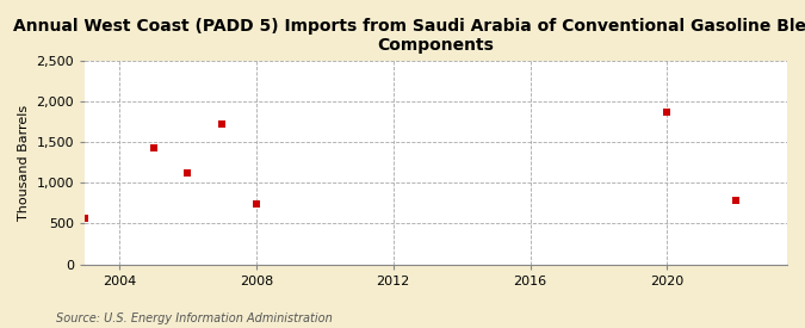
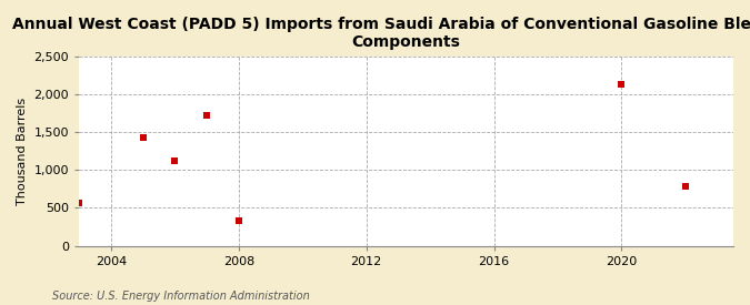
2008: 740 -> 330
2020: 1,860 -> 2,130
